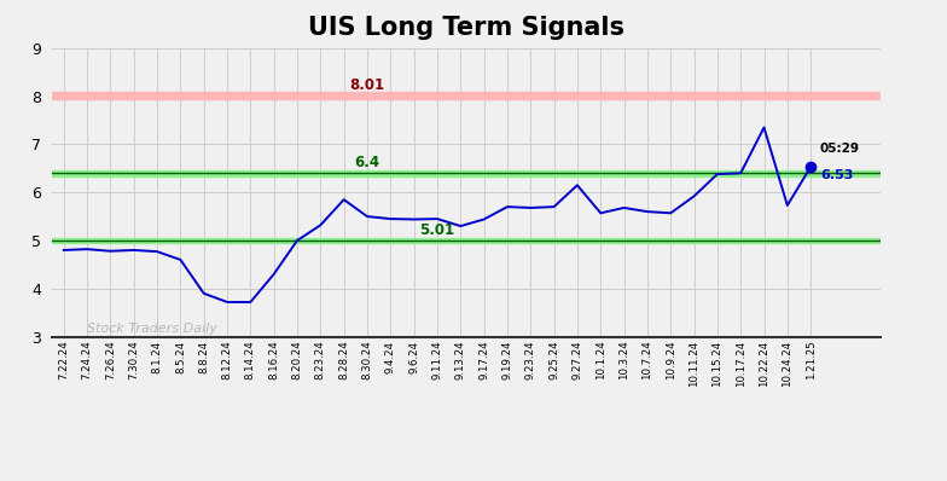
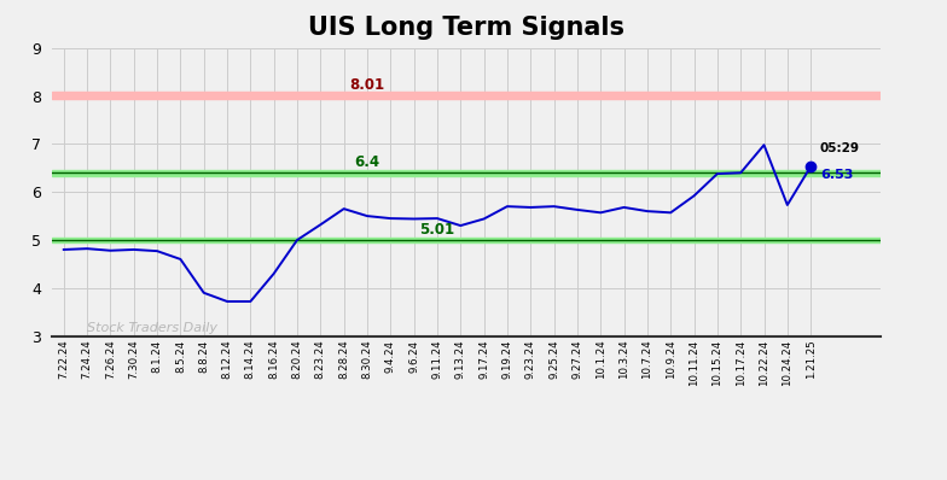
8.28.24: 5.85 -> 5.65
9.27.24: 6.15 -> 5.63
10.22.24: 7.35 -> 6.98
